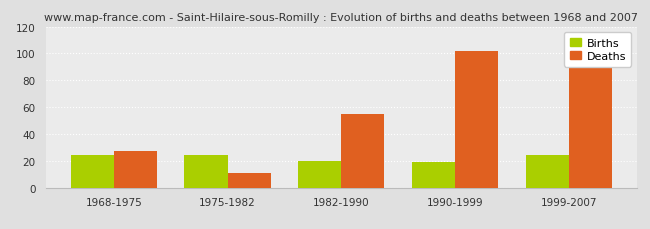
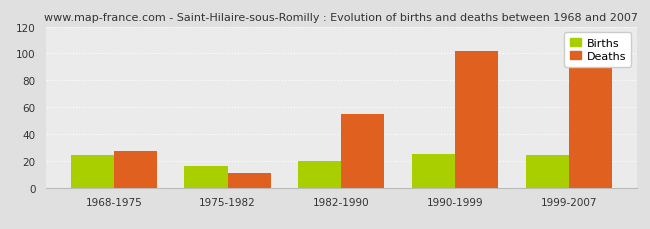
Births/1975-1982: 24 -> 16
Births/1990-1999: 19 -> 25
